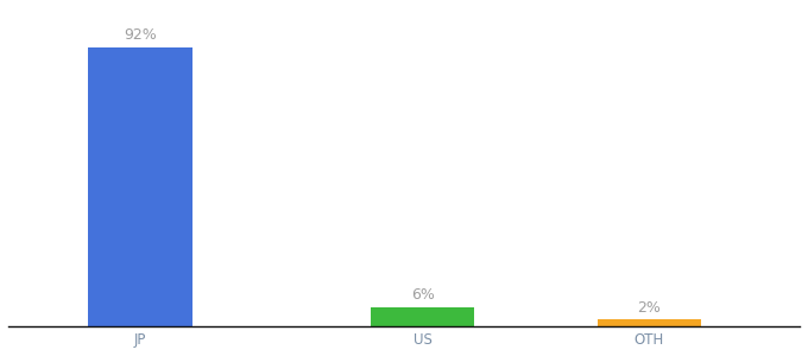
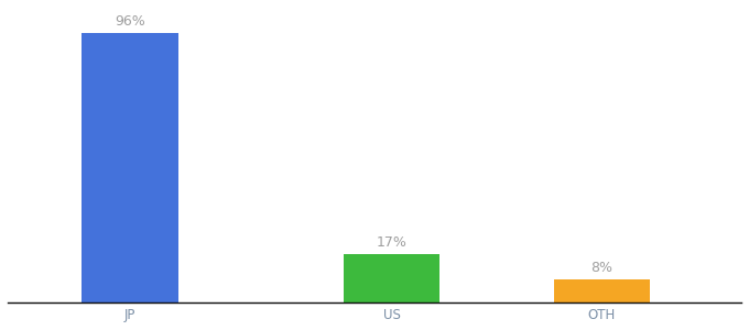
JP: 92% -> 96%
US: 6% -> 17%
OTH: 2% -> 8%
